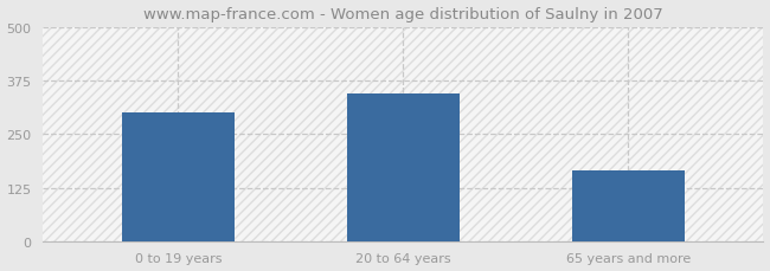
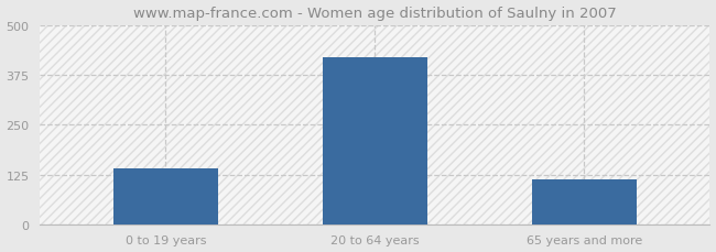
0 to 19 years: 300 -> 140
20 to 64 years: 345 -> 420
65 years and more: 165 -> 113
